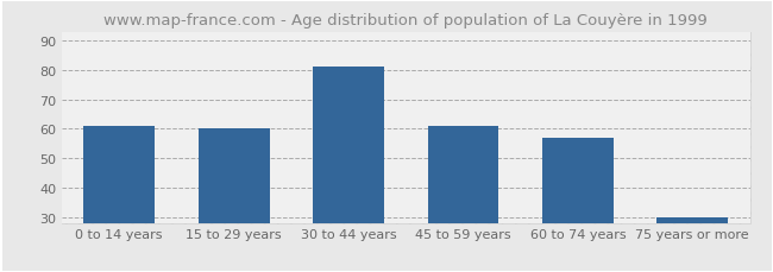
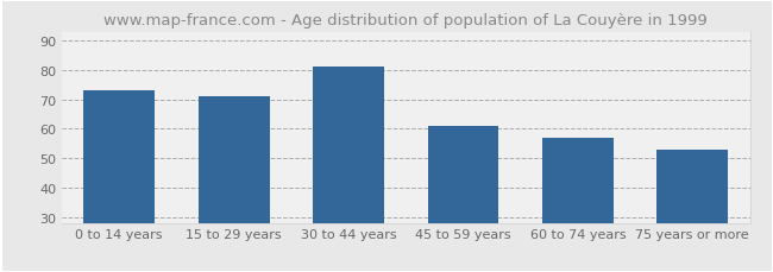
0 to 14 years: 61 -> 73
15 to 29 years: 60 -> 71
75 years or more: 30 -> 53
